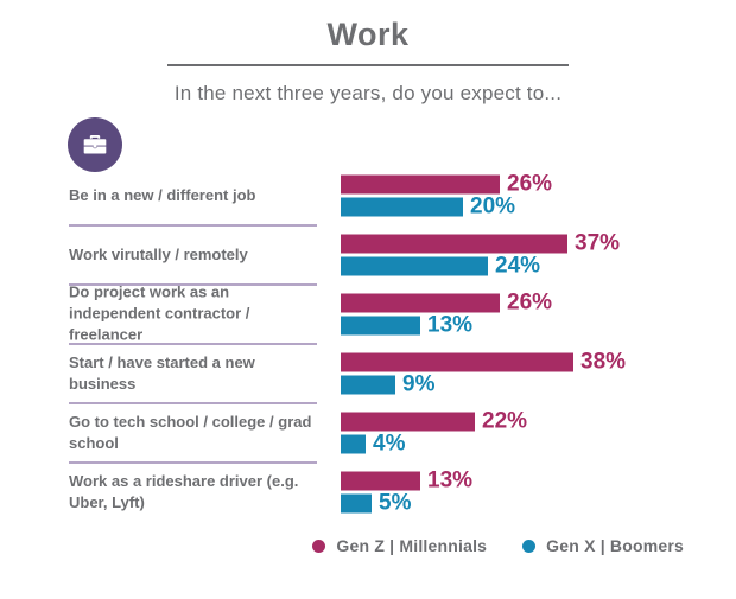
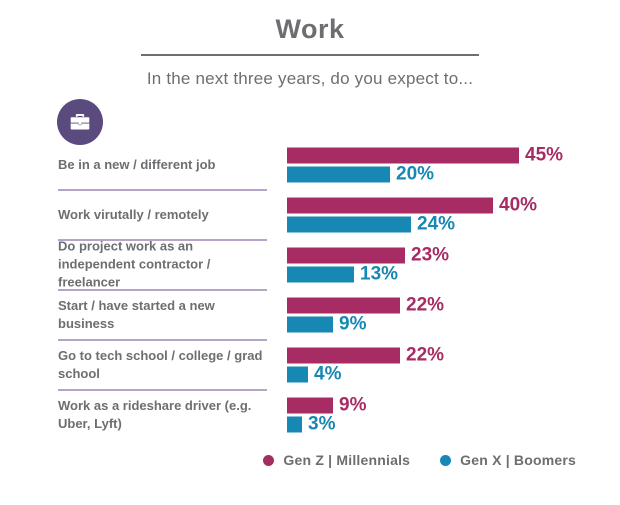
Gen Z | Millennials/Be in a new / different job: 26% -> 45%
Gen Z | Millennials/Work virutally / remotely: 37% -> 40%
Gen Z | Millennials/Do project work as an independent contractor / freelancer: 26% -> 23%
Gen Z | Millennials/Start / have started a new business: 38% -> 22%
Gen Z | Millennials/Work as a rideshare driver (e.g. Uber, Lyft): 13% -> 9%
Gen X | Boomers/Work as a rideshare driver (e.g. Uber, Lyft): 5% -> 3%
